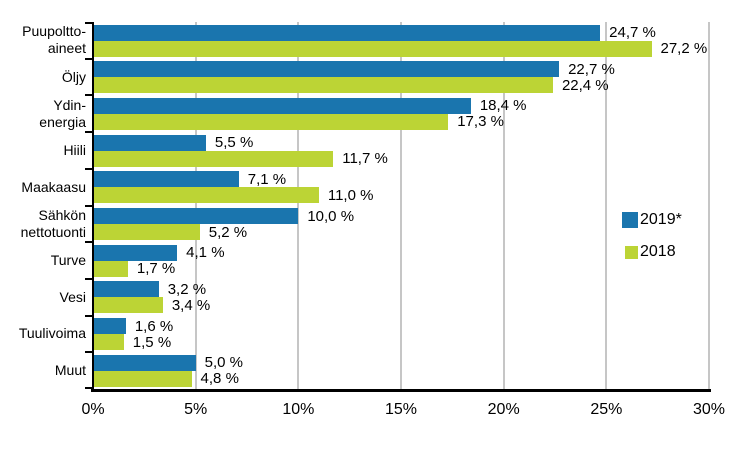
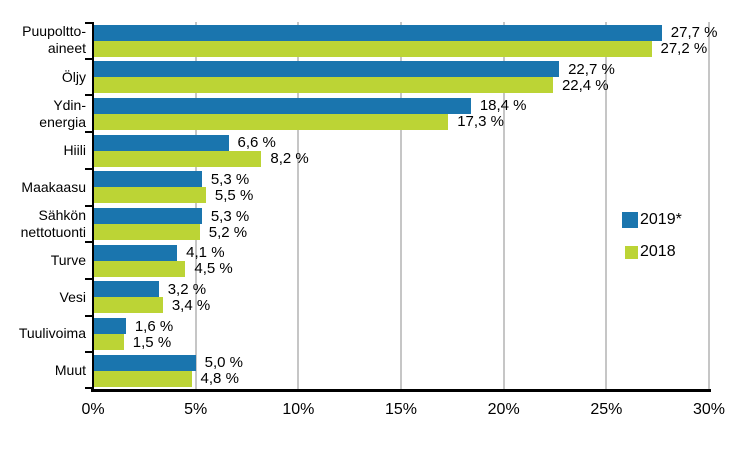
2019*/Puupoltto- aineet: 24,7 -> 27,7
2019*/Hiili: 5,5 -> 6,6
2018/Hiili: 11,7 -> 8,2
2019*/Maakaasu: 7,1 -> 5,3
2018/Maakaasu: 11,0 -> 5,5
2019*/Sähkön nettotuonti: 10,0 -> 5,3
2018/Turve: 1,7 -> 4,5
